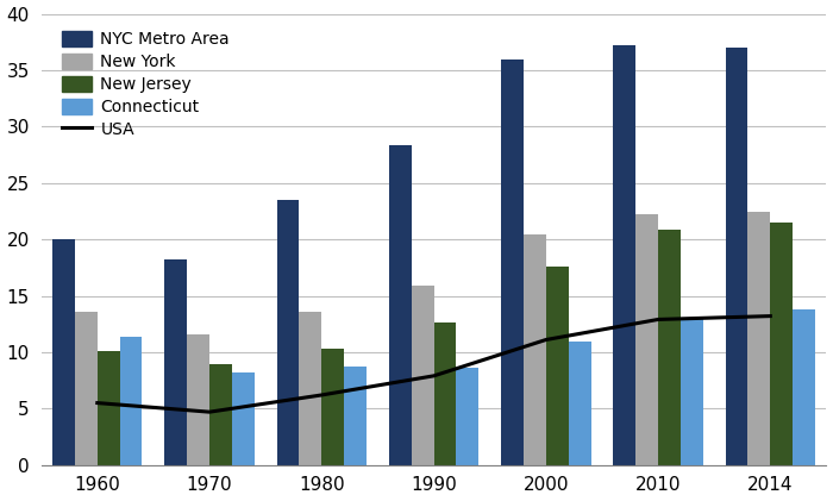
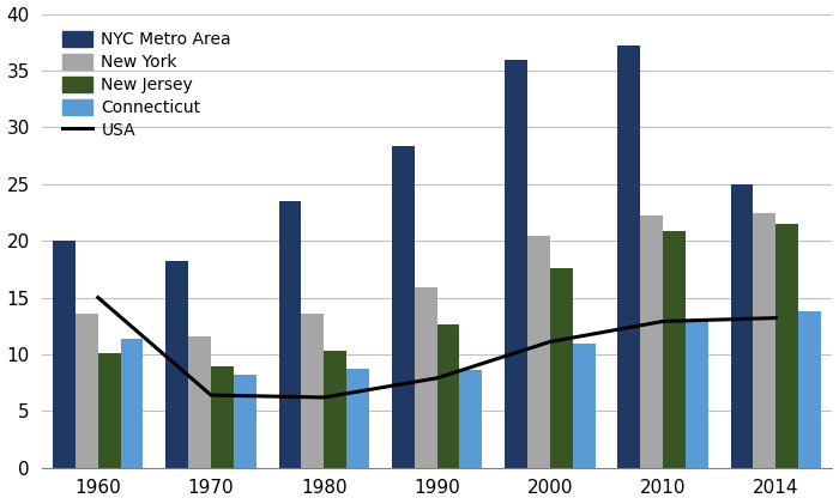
USA/1960: 5.5 -> 15.0
USA/1970: 4.7 -> 6.4
NYC Metro Area/2014: 37.0 -> 25.0
